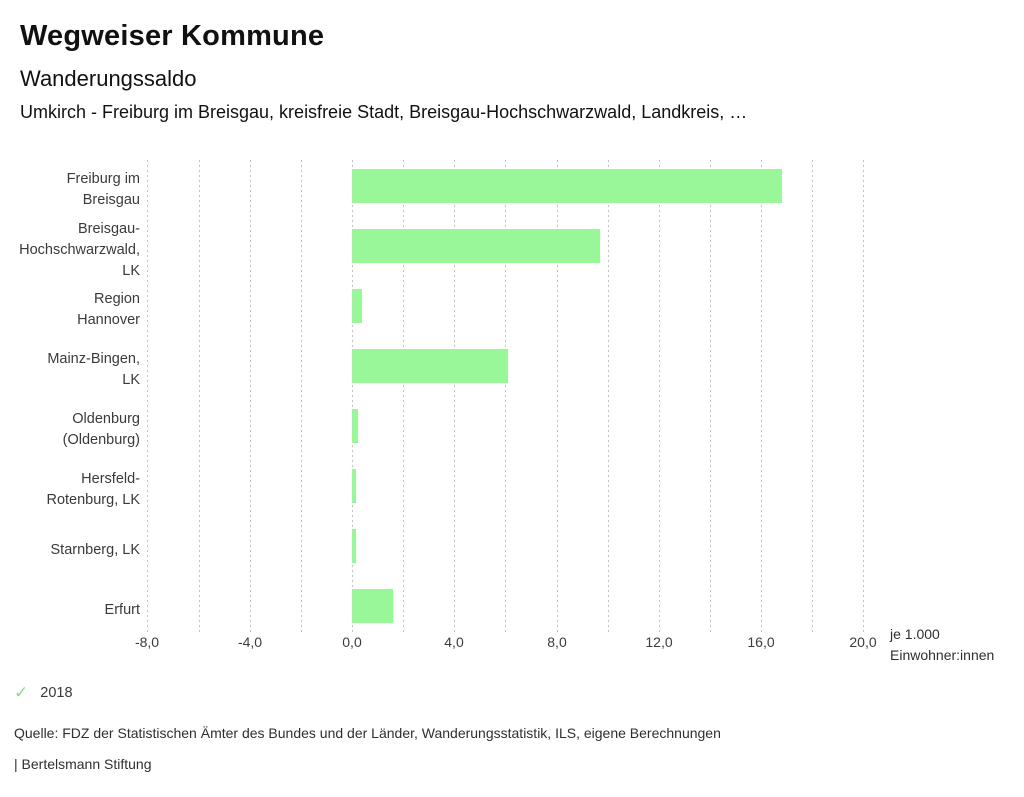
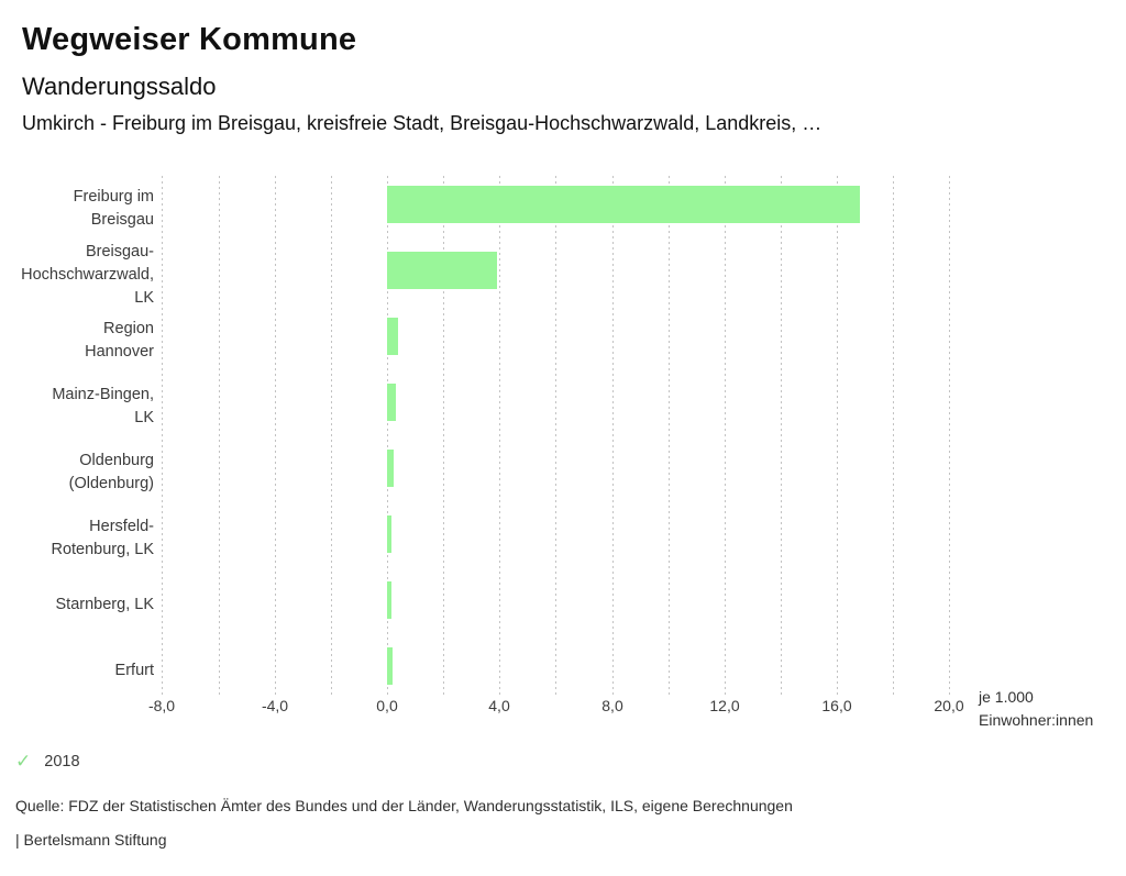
Breisgau-Hochschwarzwald, LK: 9,7 -> 3,9
Mainz-Bingen, LK: 6,1 -> 0,3
Erfurt: 1,6 -> 0,2
